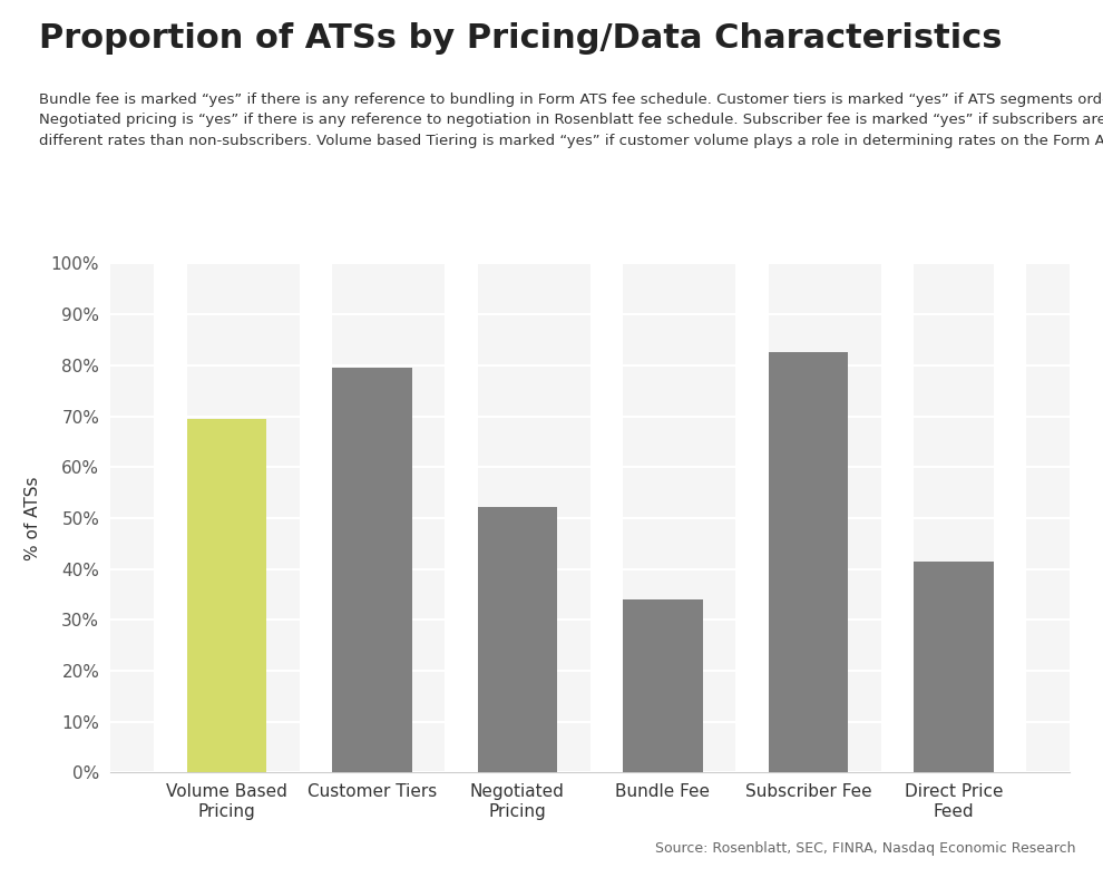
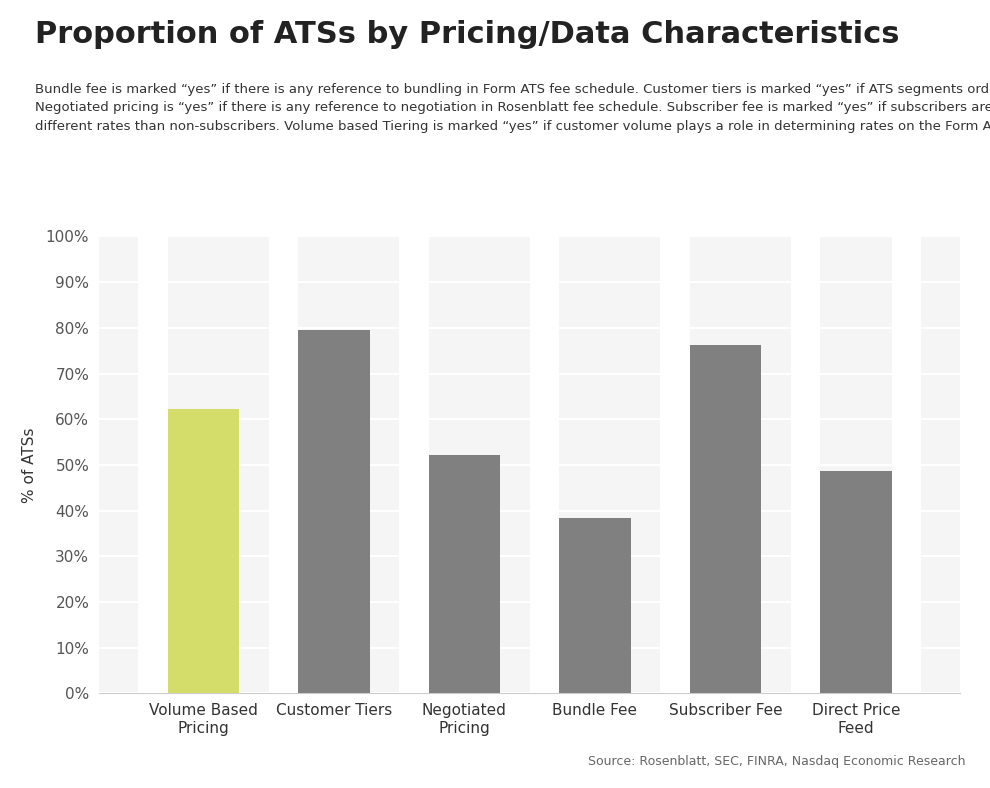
Volume Based Pricing: 69.5% -> 62.3%
Bundle Fee: 34.0% -> 38.4%
Subscriber Fee: 82.5% -> 76.2%
Direct Price Feed: 41.5% -> 48.6%
